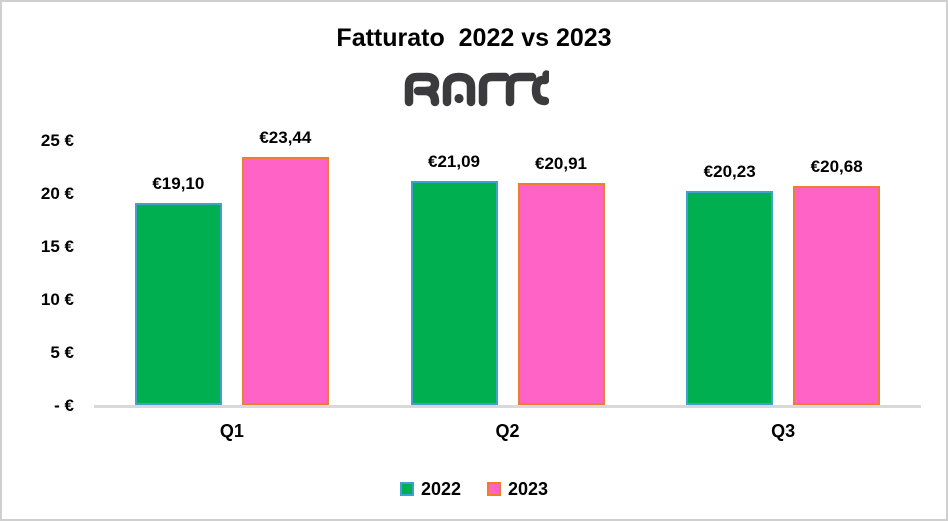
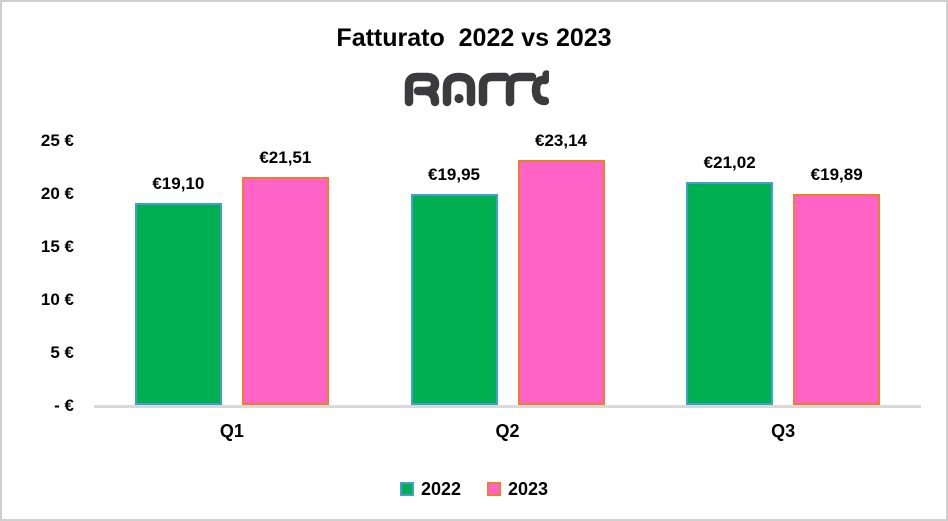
2023/Q1: €23,44 -> €21,51
2022/Q2: €21,09 -> €19,95
2023/Q2: €20,91 -> €23,14
2022/Q3: €20,23 -> €21,02
2023/Q3: €20,68 -> €19,89
